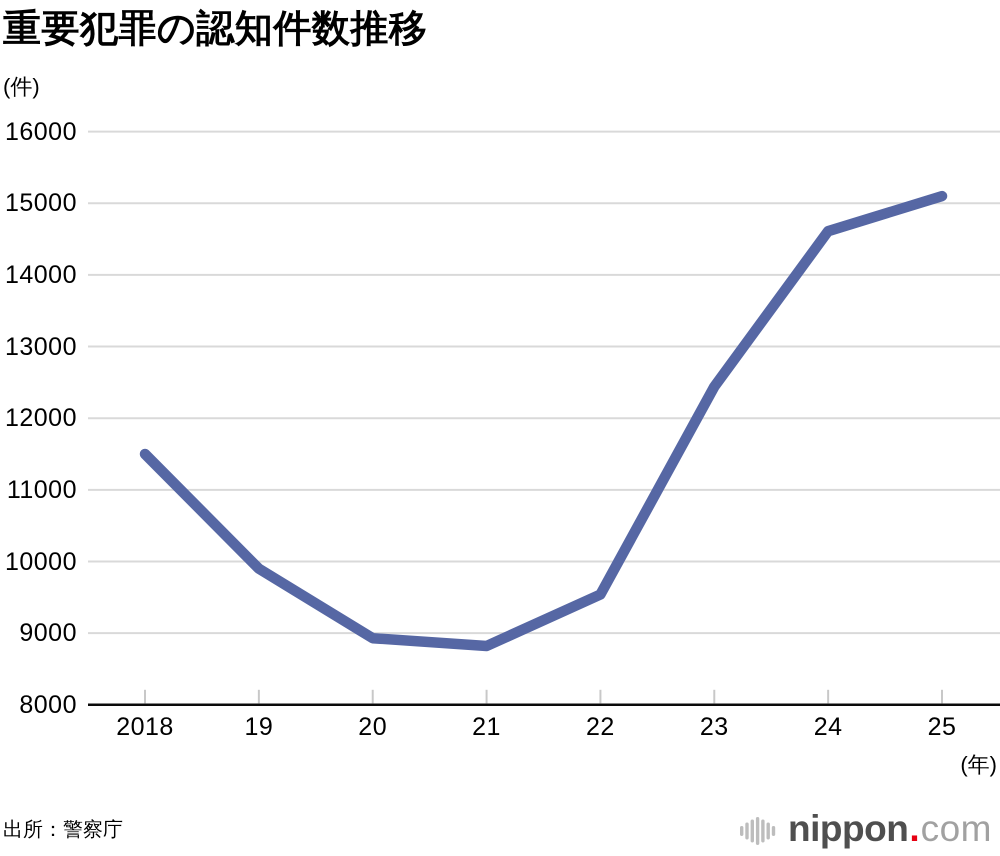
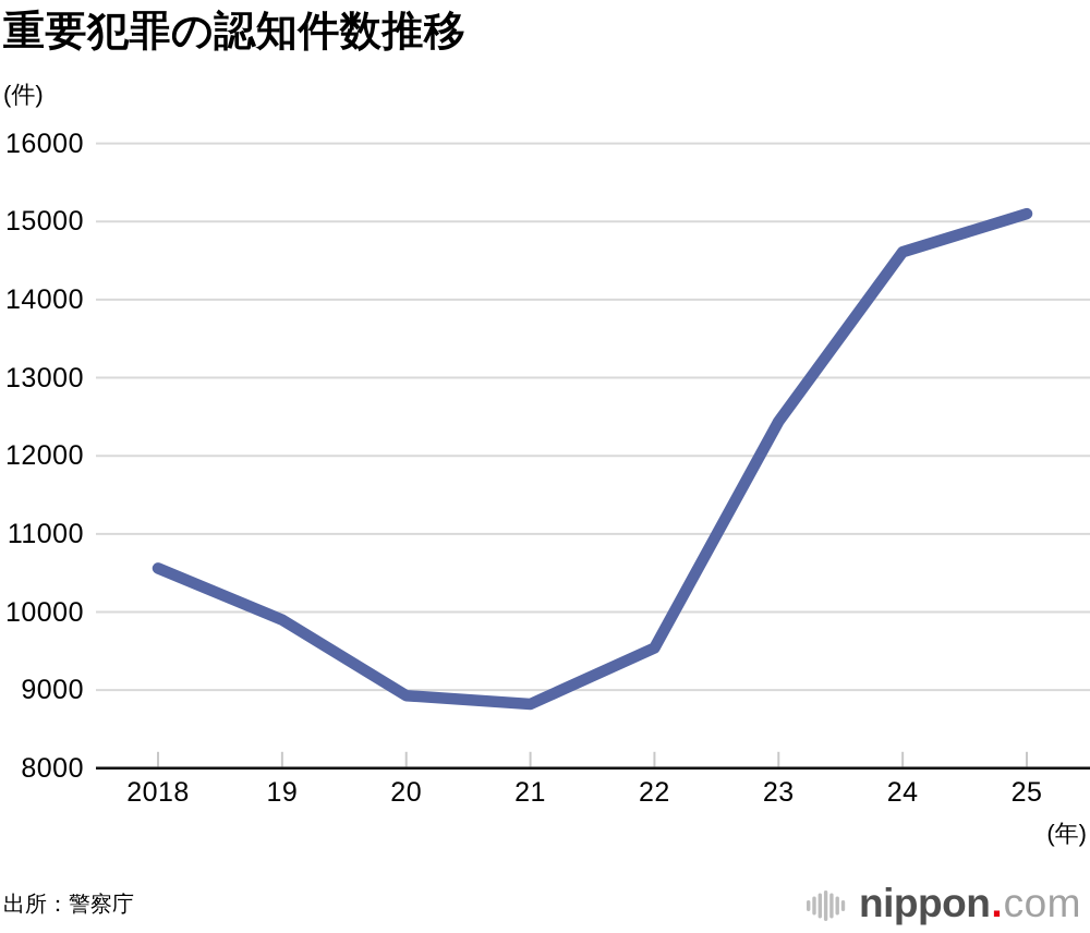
2018: 11500 -> 10600
